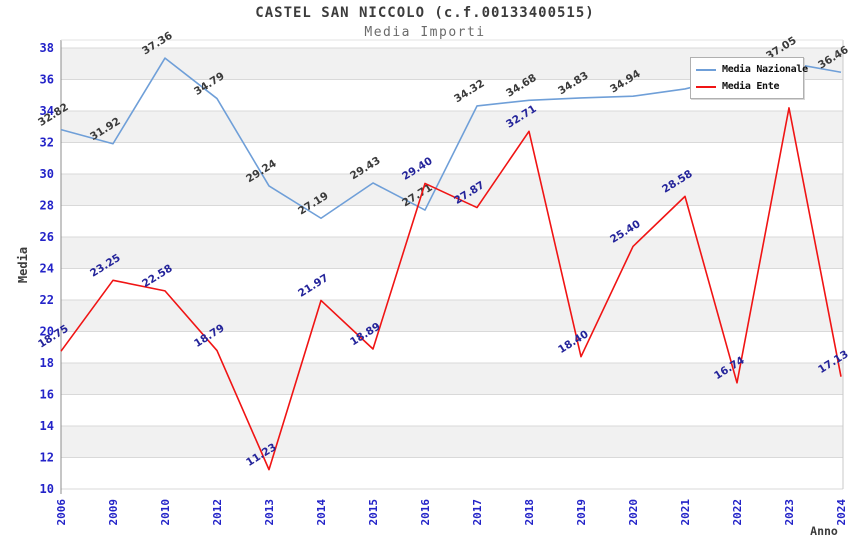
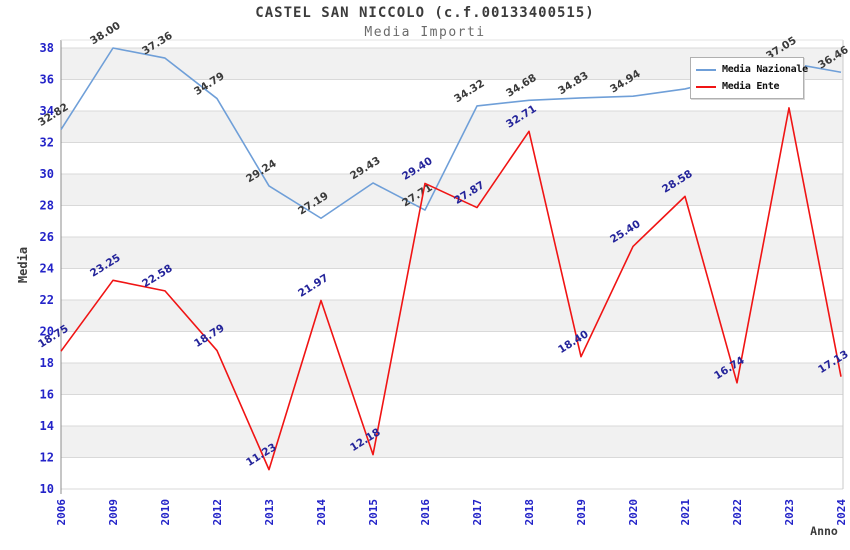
Media Nazionale/2009: 31.92 -> 38.00
Media Ente/2015: 18.89 -> 12.18
